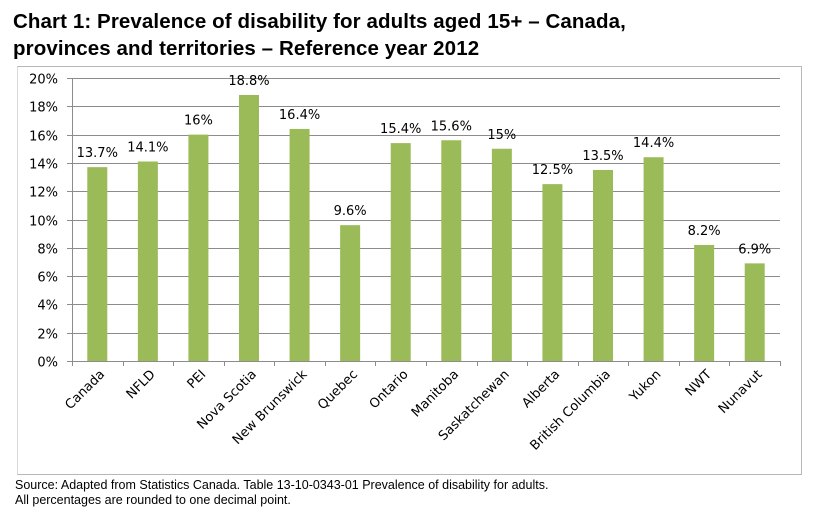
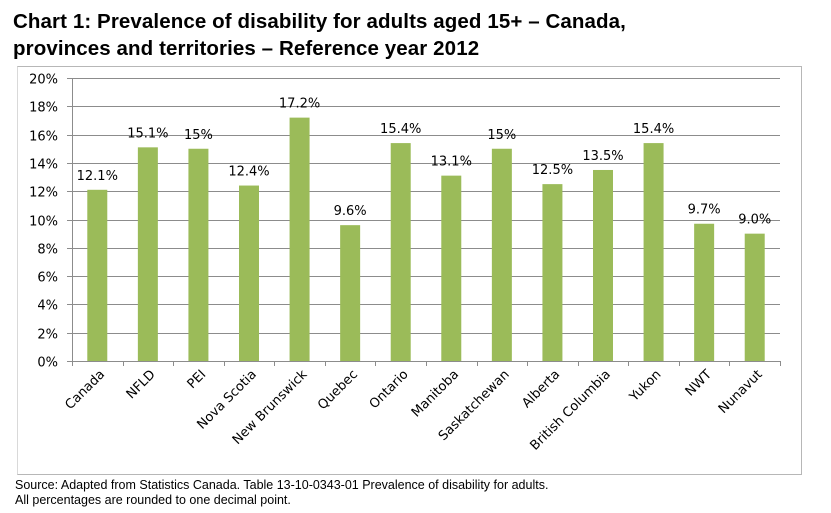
Canada: 13.7% -> 12.1%
NFLD: 14.1% -> 15.1%
PEI: 16% -> 15%
Nova Scotia: 18.8% -> 12.4%
New Brunswick: 16.4% -> 17.2%
Manitoba: 15.6% -> 13.1%
Yukon: 14.4% -> 15.4%
NWT: 8.2% -> 9.7%
Nunavut: 6.9% -> 9.0%
